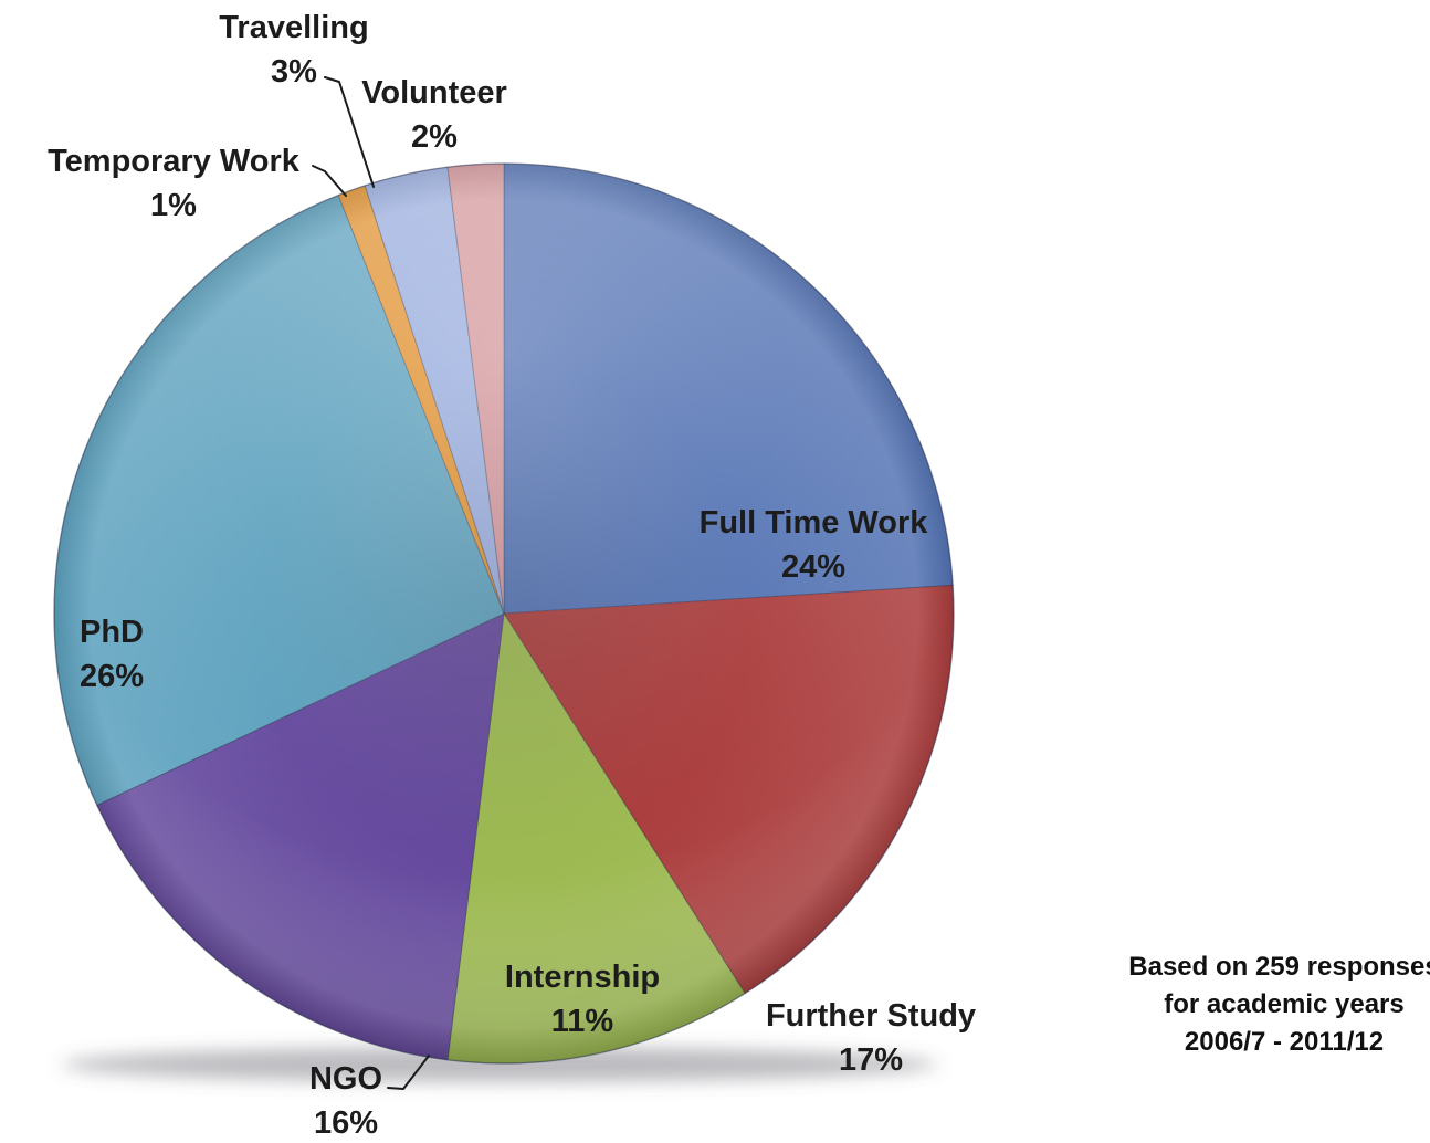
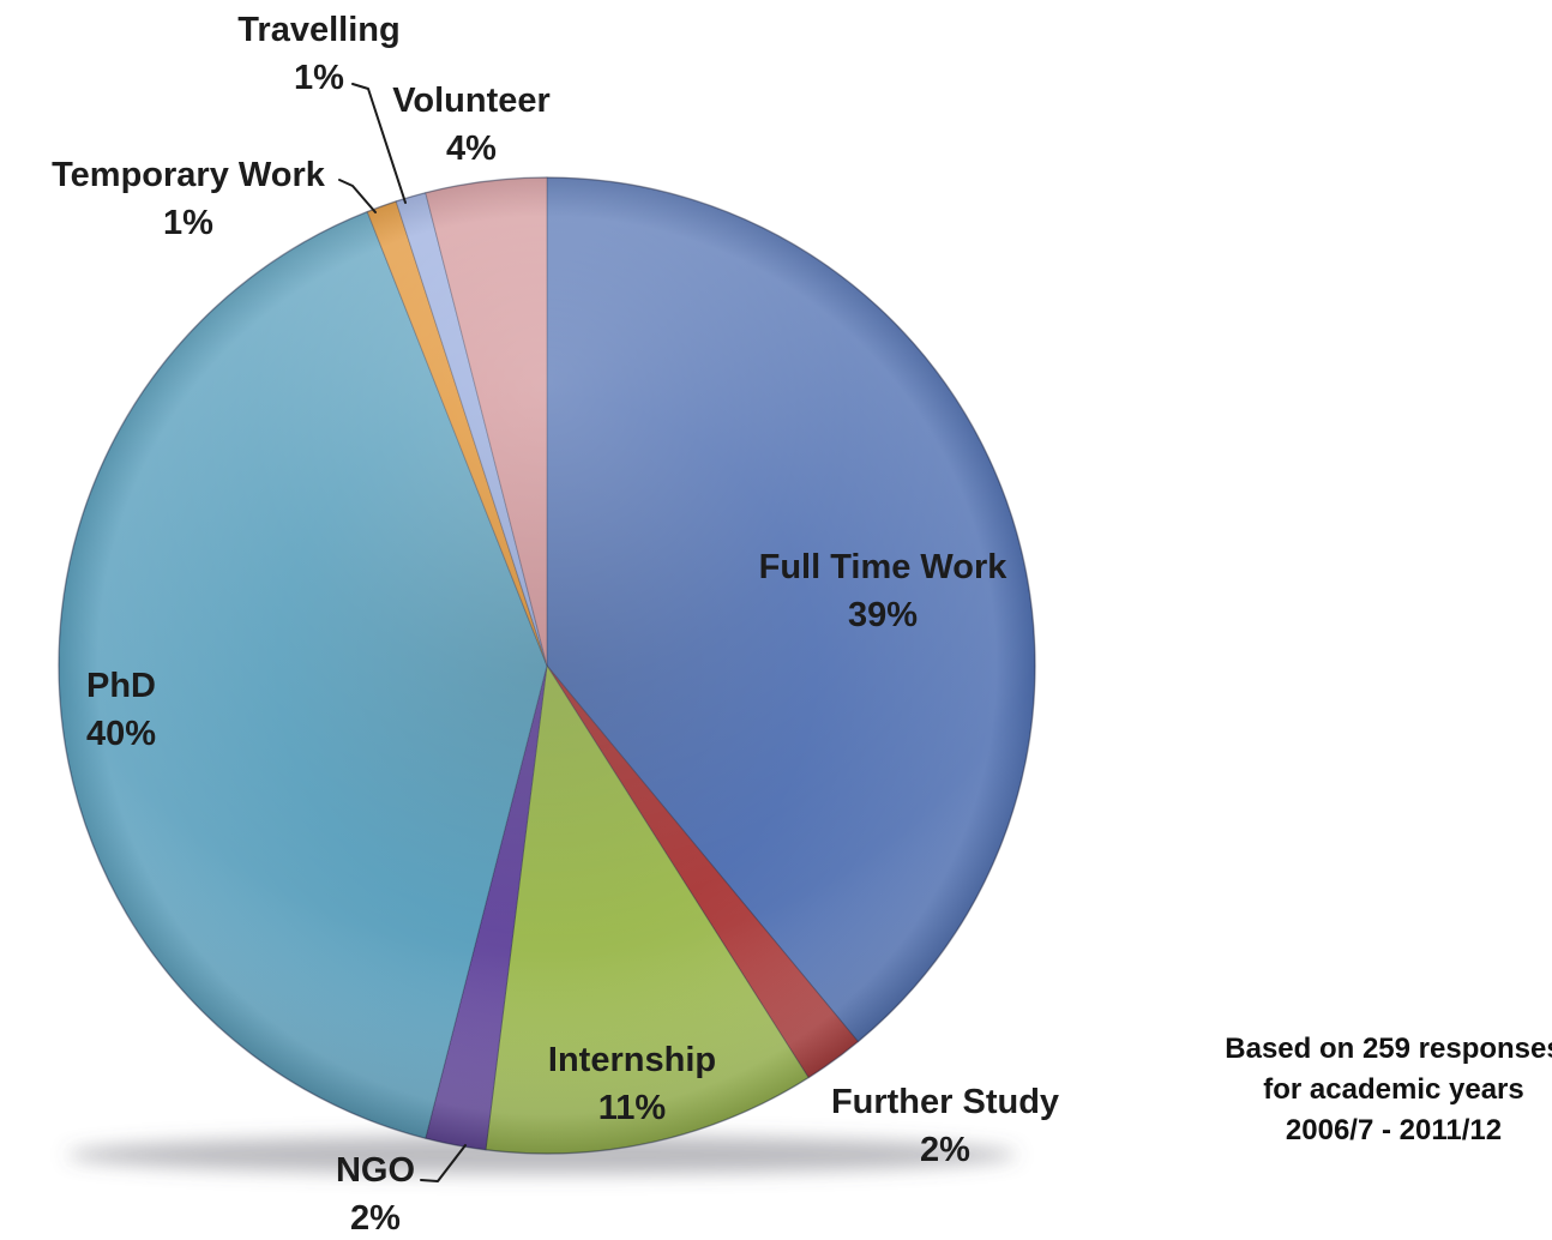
Full Time Work: 24% -> 39%
Further Study: 17% -> 2%
NGO: 16% -> 2%
PhD: 26% -> 40%
Travelling: 3% -> 1%
Volunteer: 2% -> 4%
